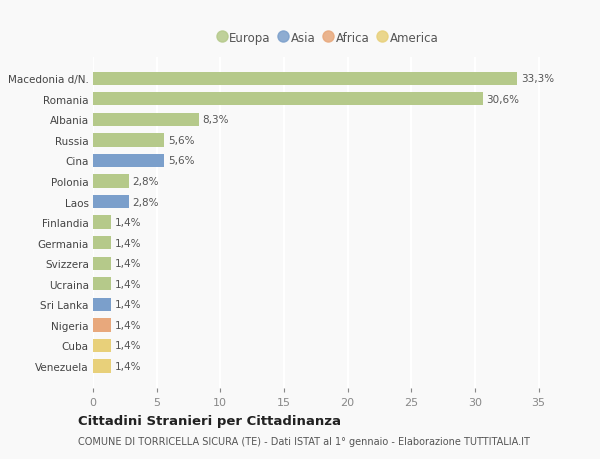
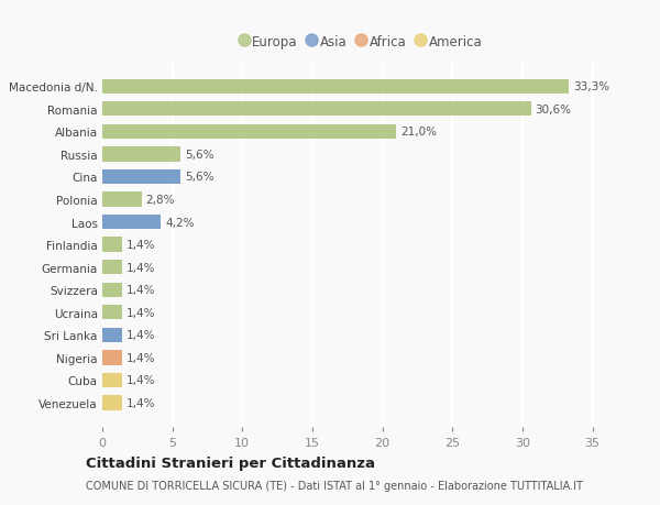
Albania: 8,3% -> 21,0%
Laos: 2,8% -> 4,2%
